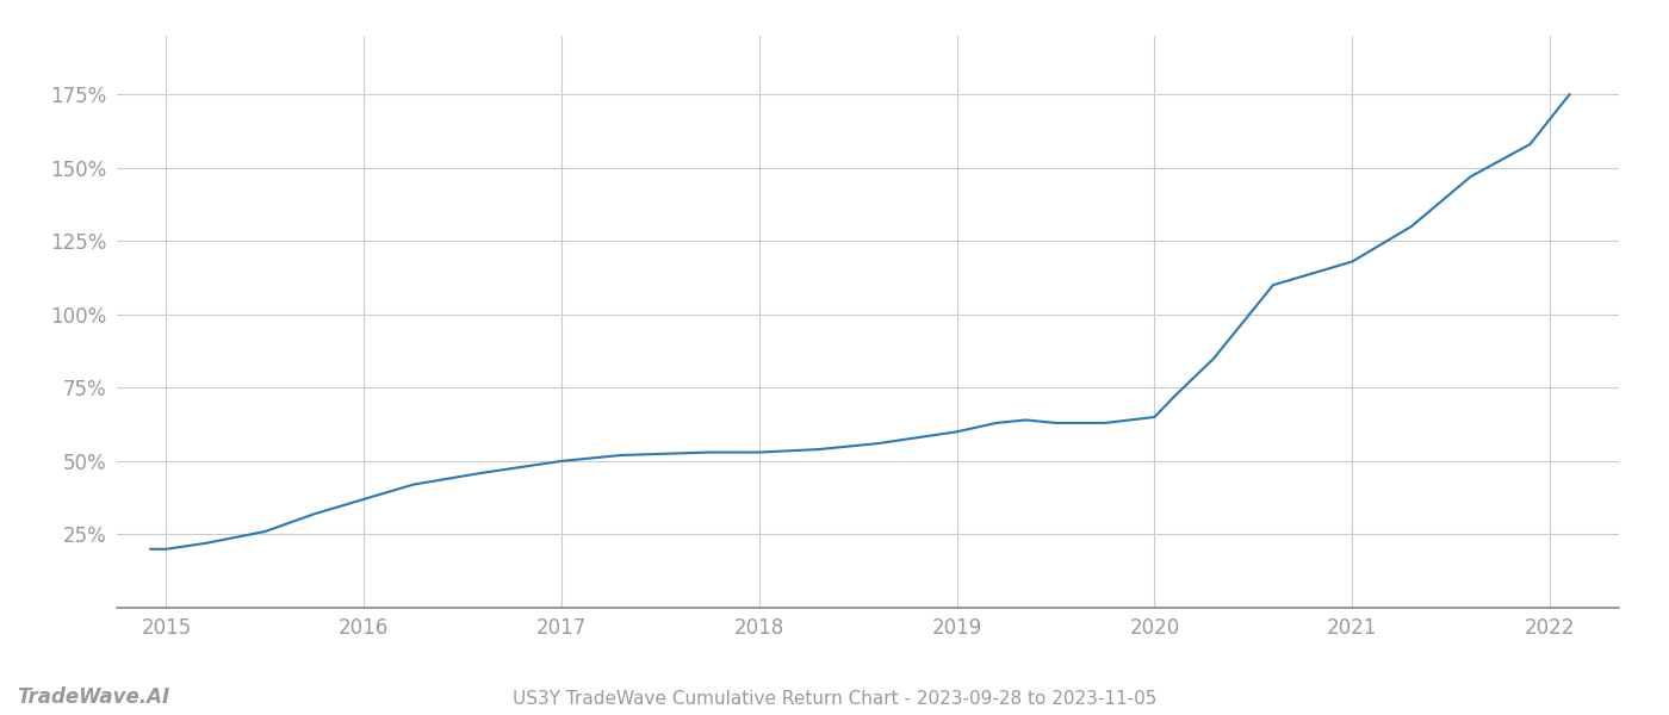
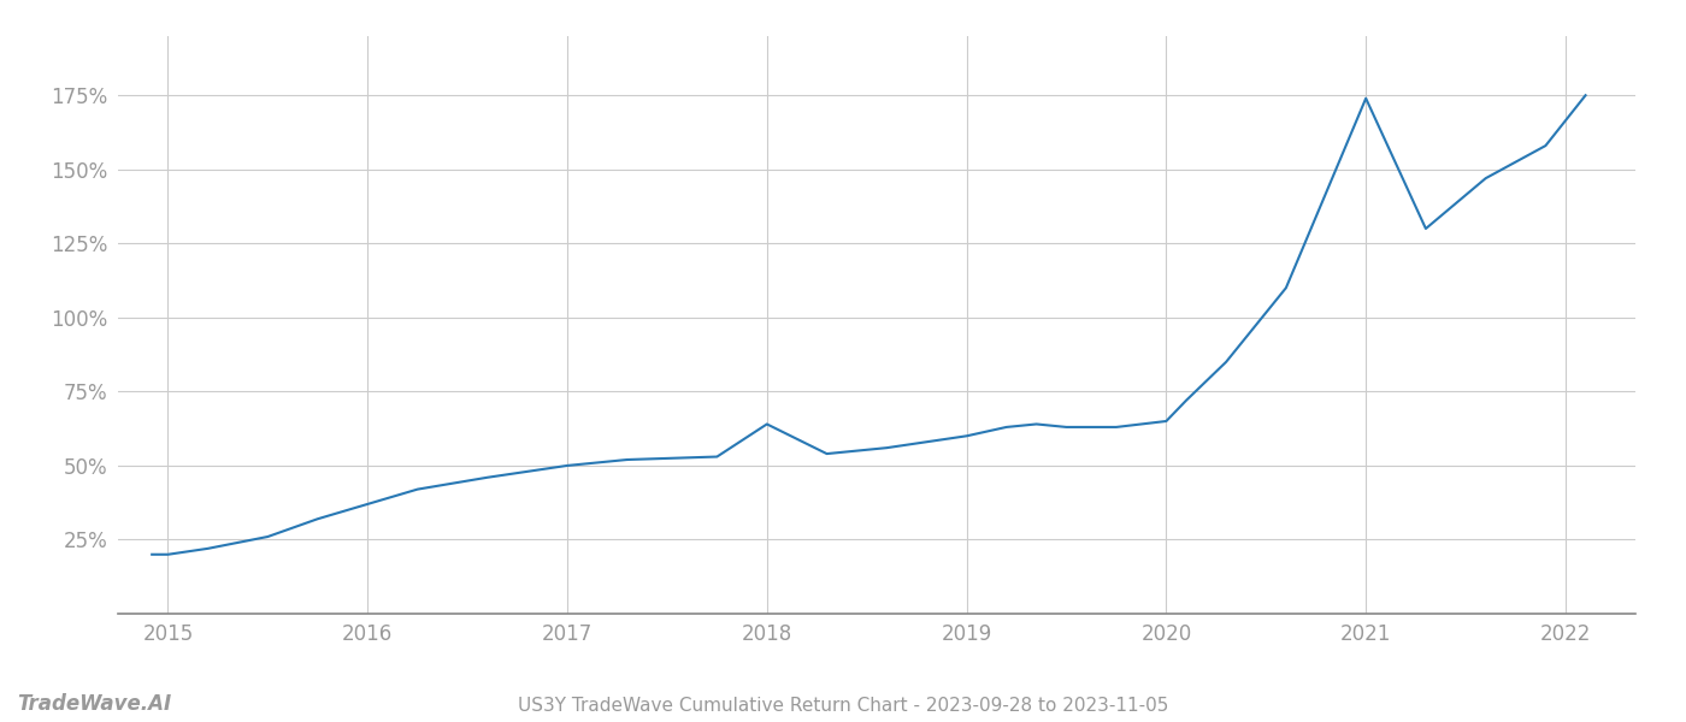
2018: 53% -> 64%
2021: 118% -> 174%
